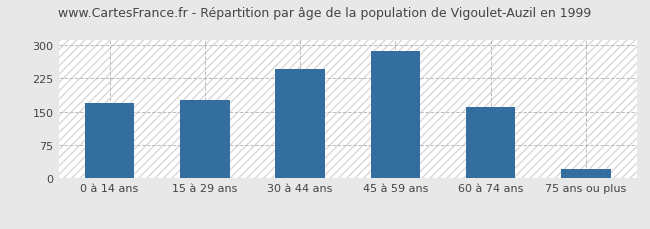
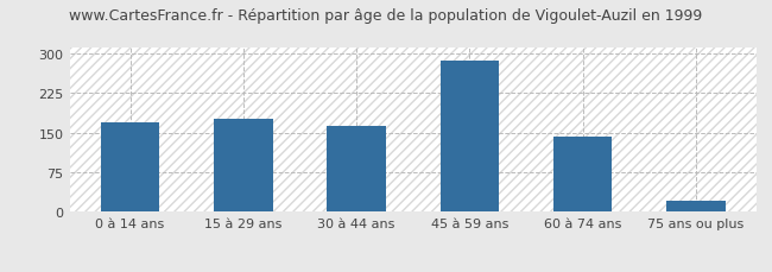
30 à 44 ans: 245 -> 163
60 à 74 ans: 160 -> 143
